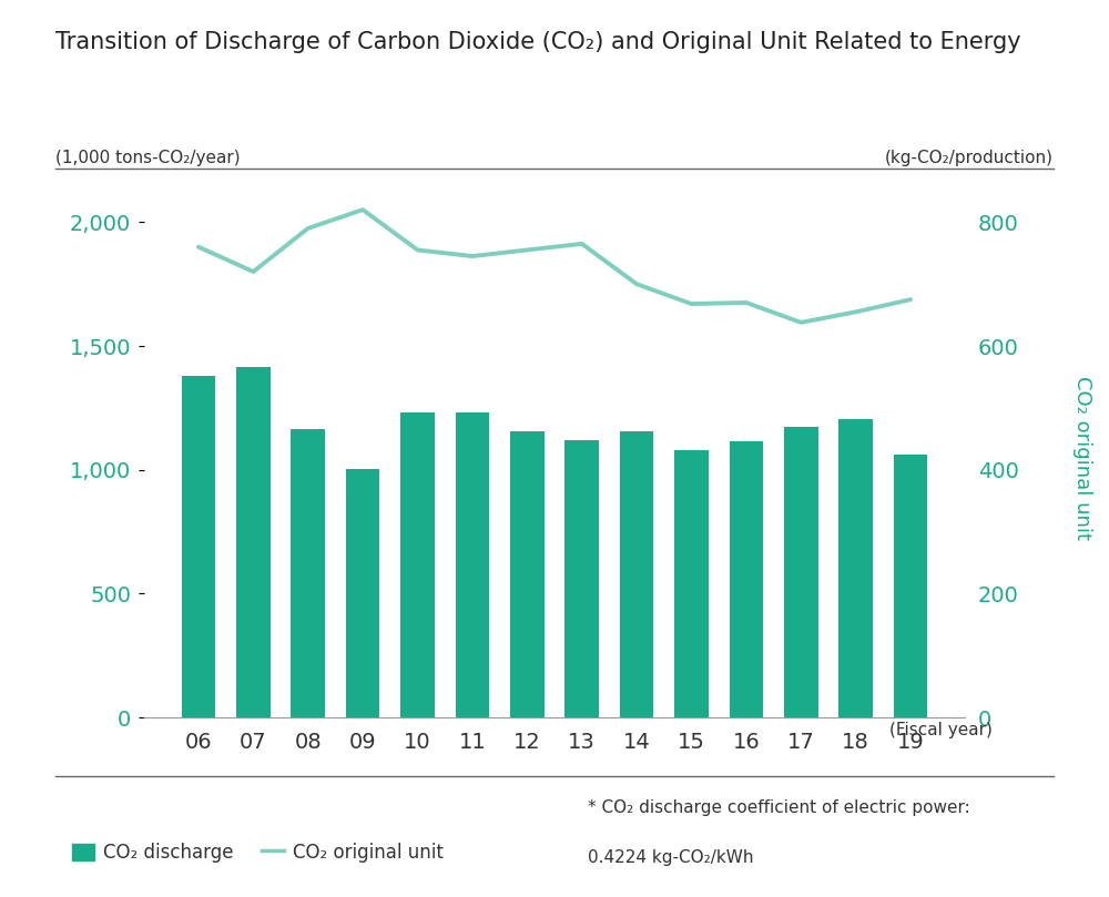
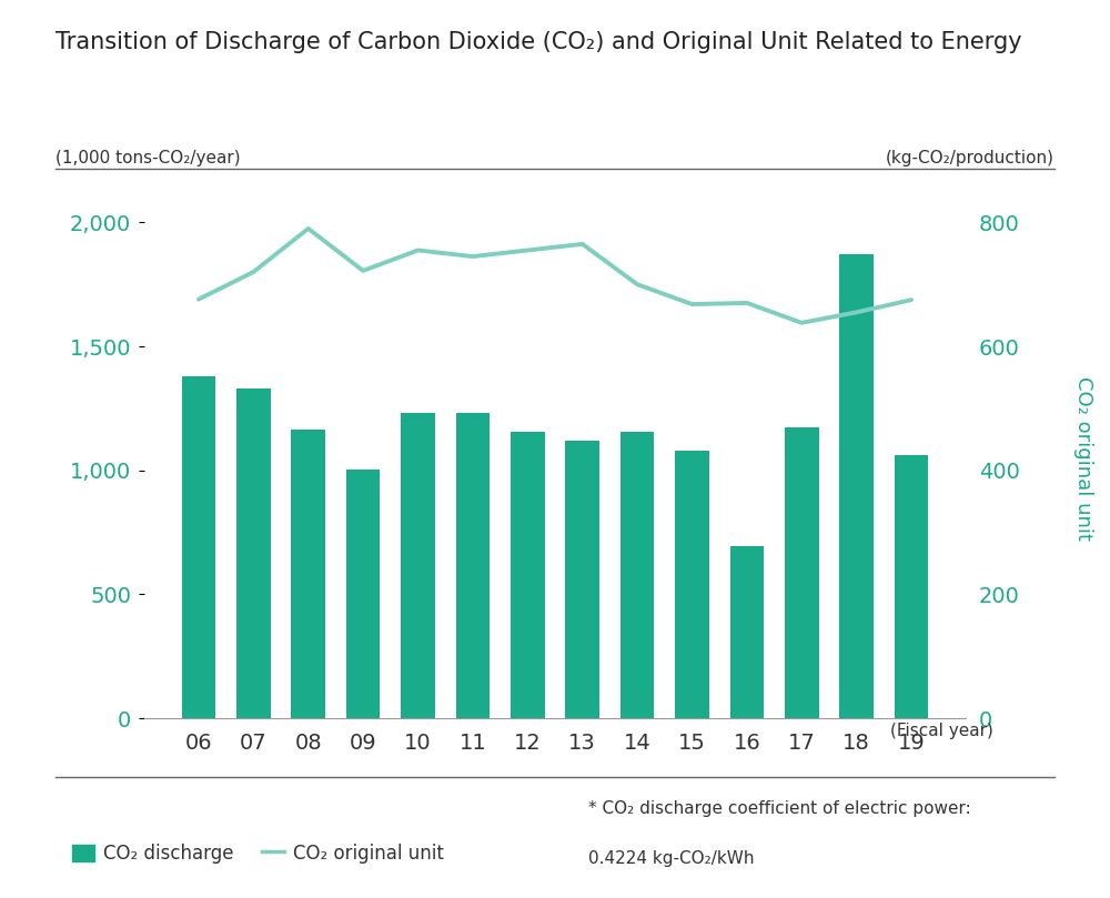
CO₂ original unit/06: 760 -> 676
CO₂ discharge/07: 1,415 -> 1,330
CO₂ original unit/09: 820 -> 722
CO₂ discharge/16: 1,115 -> 695
CO₂ discharge/18: 1,205 -> 1,870
